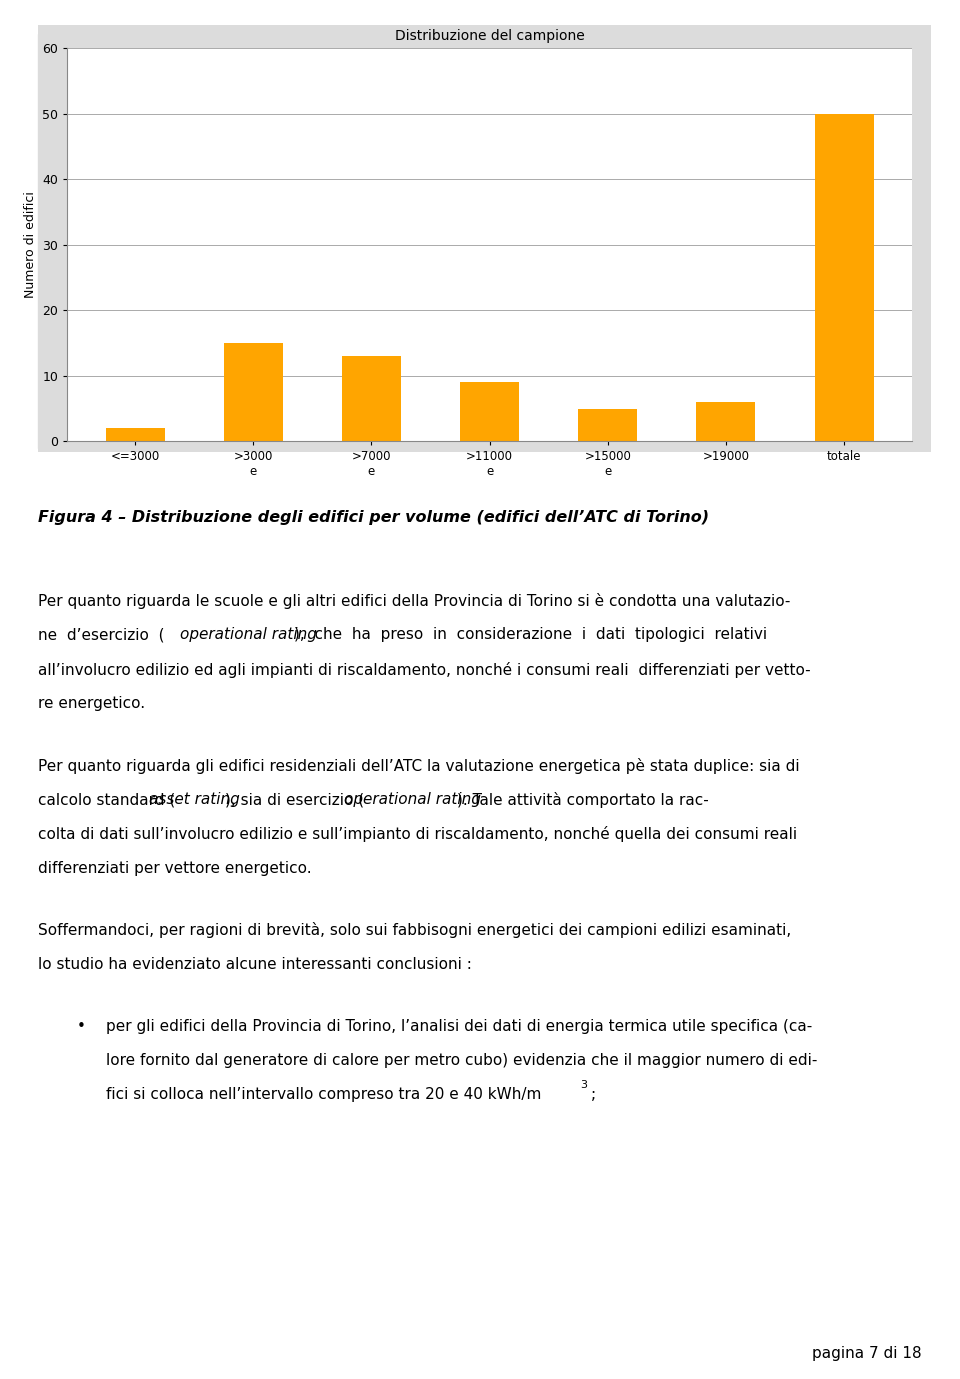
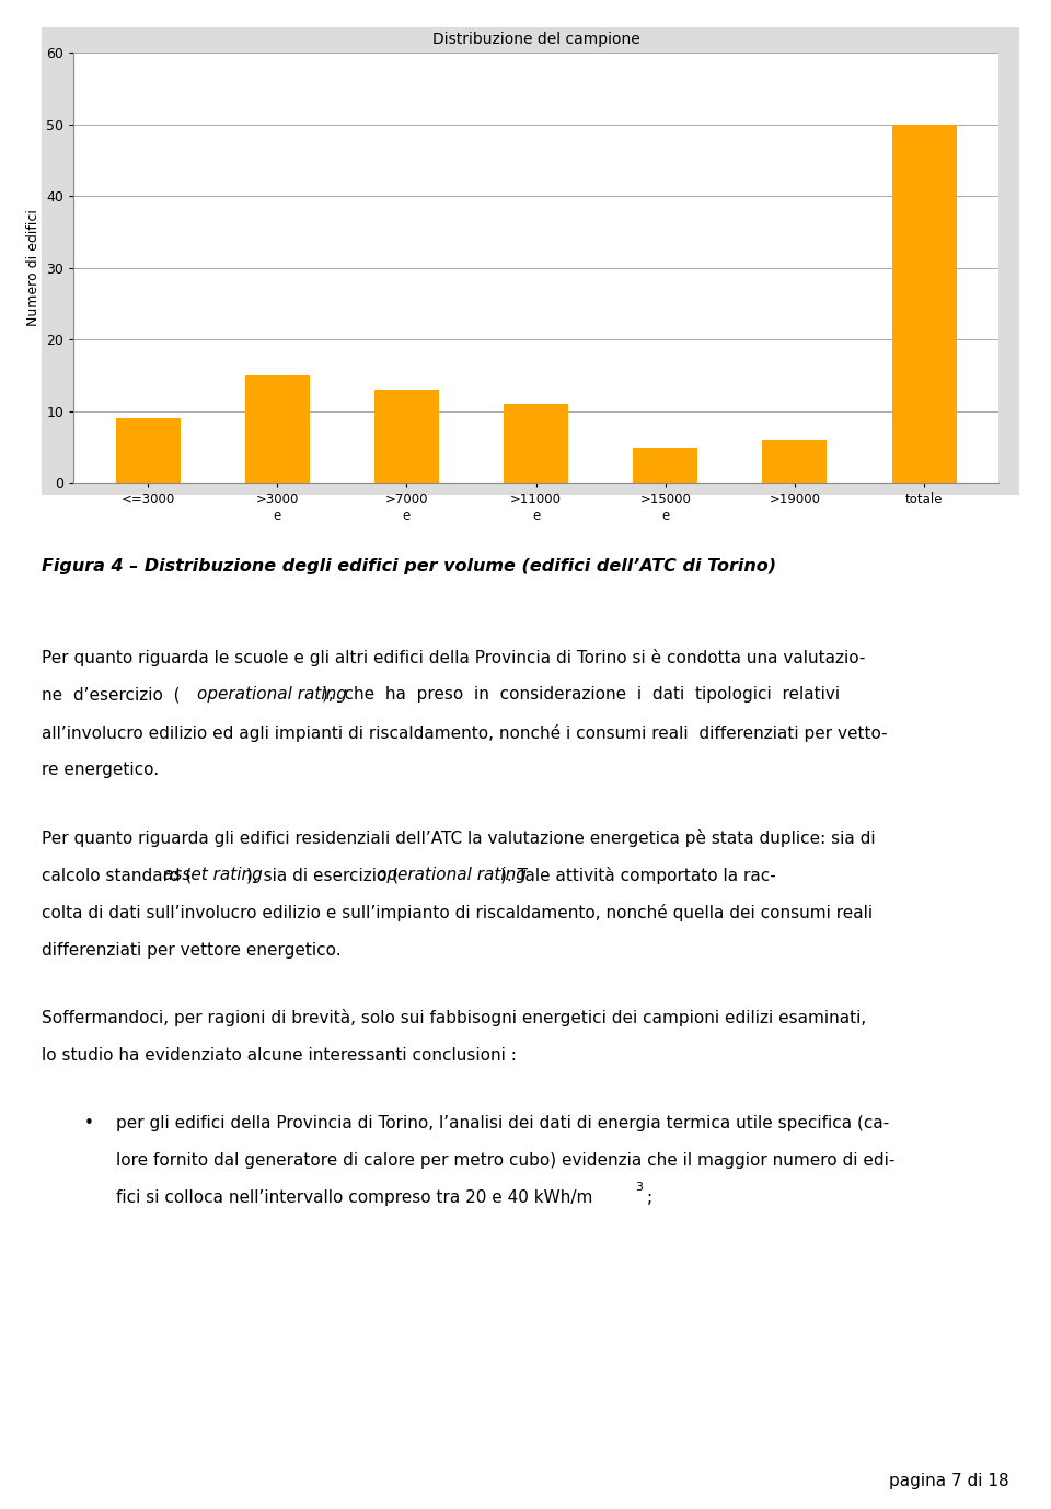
<=3000: 2 -> 9
>11000 e <=15000: 9 -> 11
